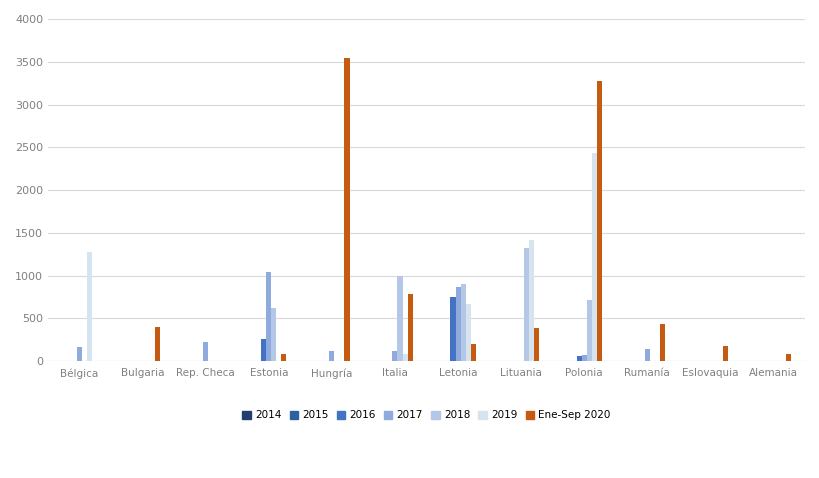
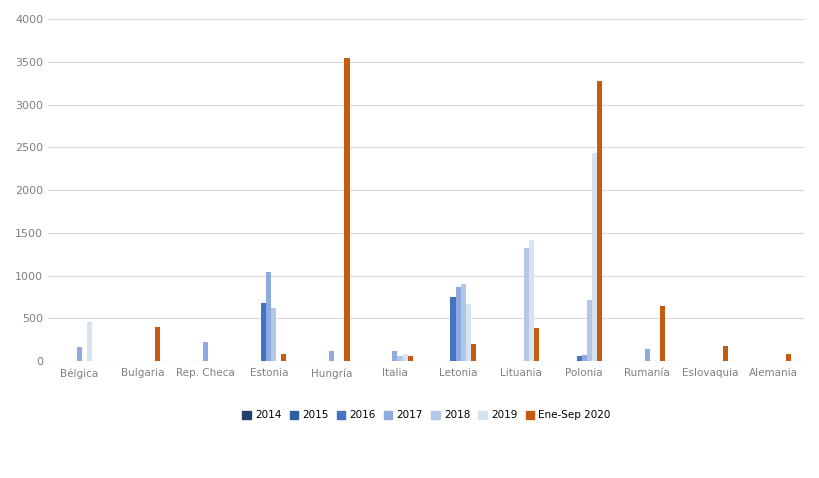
2019/Bélgica: 1280 -> 460
2016/Estonia: 260 -> 680
2018/Italia: 1000 -> 60
Ene-Sep 2020/Italia: 780 -> 60
Ene-Sep 2020/Rumanía: 440 -> 640
